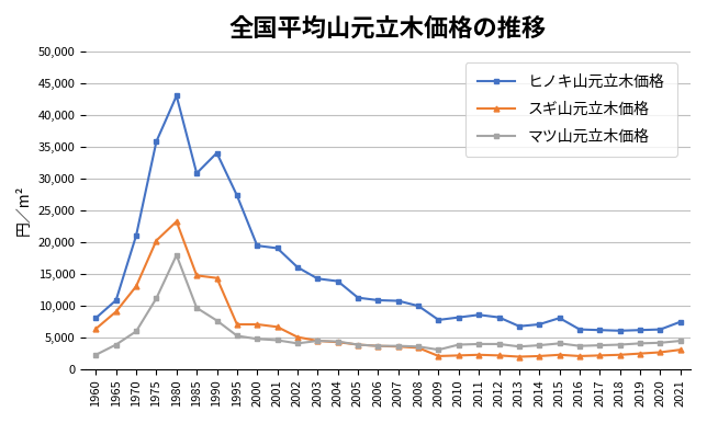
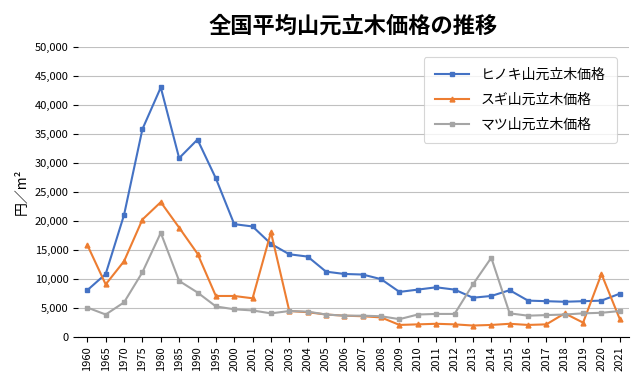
スギ山元立木価格/1960: 6,300 -> 15,800
マツ山元立木価格/1960: 2,200 -> 5,000
スギ山元立木価格/1985: 14,700 -> 18,800
スギ山元立木価格/2002: 5,000 -> 18,000
マツ山元立木価格/2013: 3,500 -> 9,000
マツ山元立木価格/2014: 3,700 -> 13,600
スギ山元立木価格/2018: 2,200 -> 4,000
スギ山元立木価格/2020: 2,600 -> 10,800
